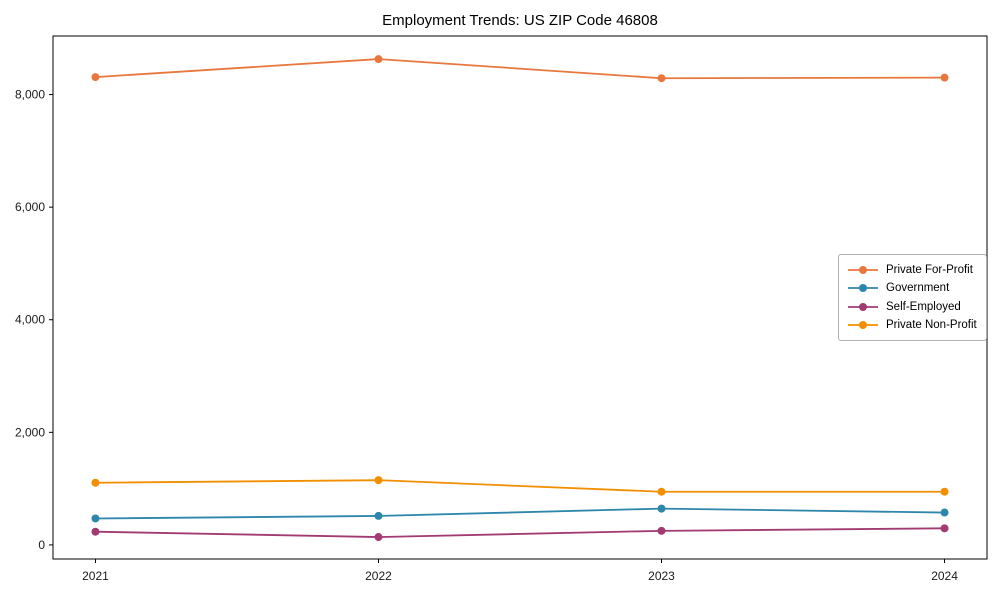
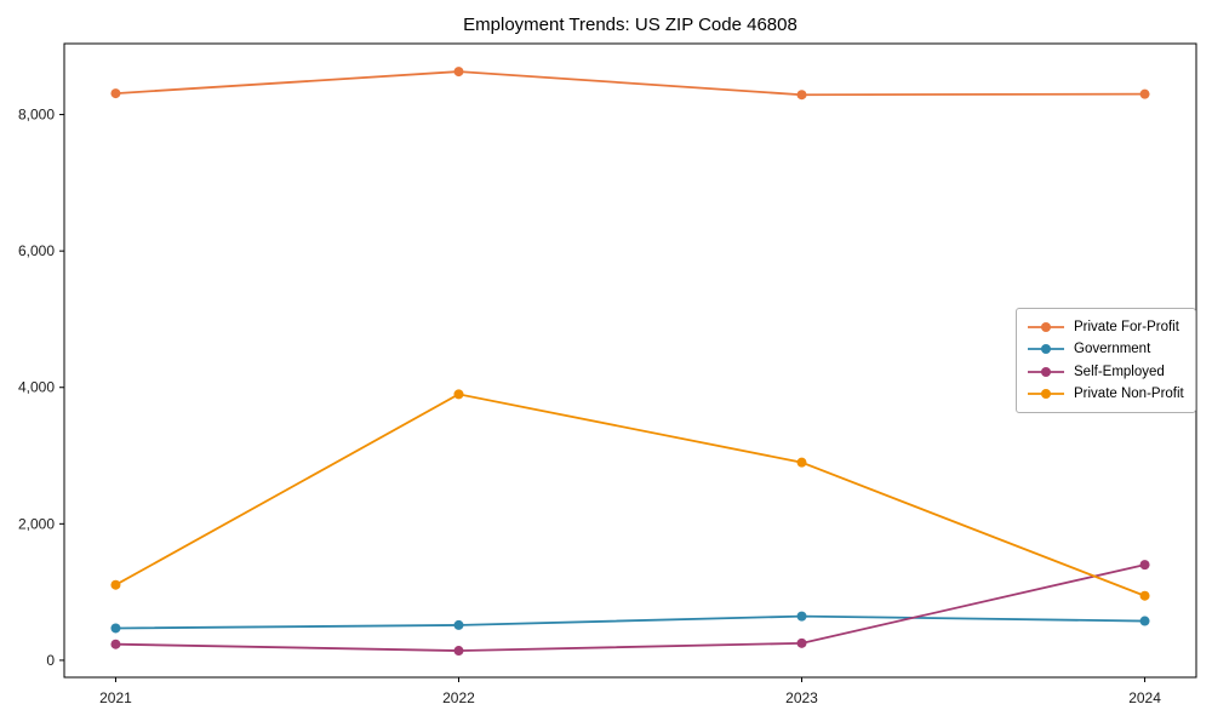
Private Non-Profit/2022: 1200 -> 3900
Private Non-Profit/2023: 900 -> 2900
Self-Employed/2024: 300 -> 1400
